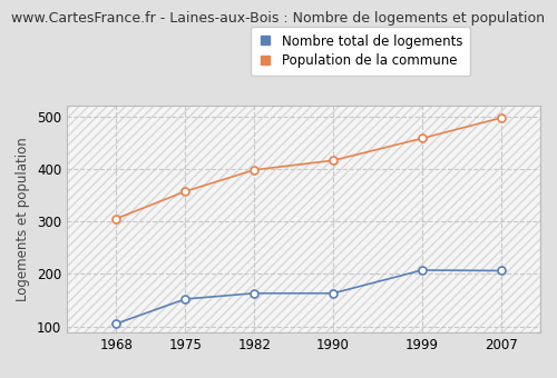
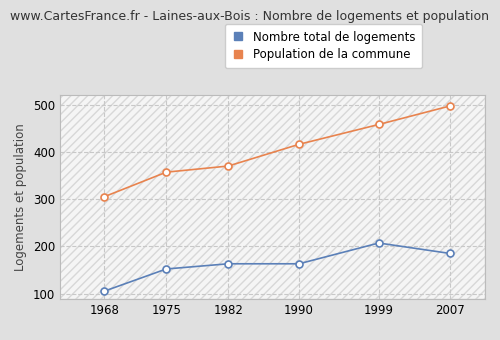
Population de la commune/1982: 398 -> 370
Nombre total de logements/2007: 206 -> 185
